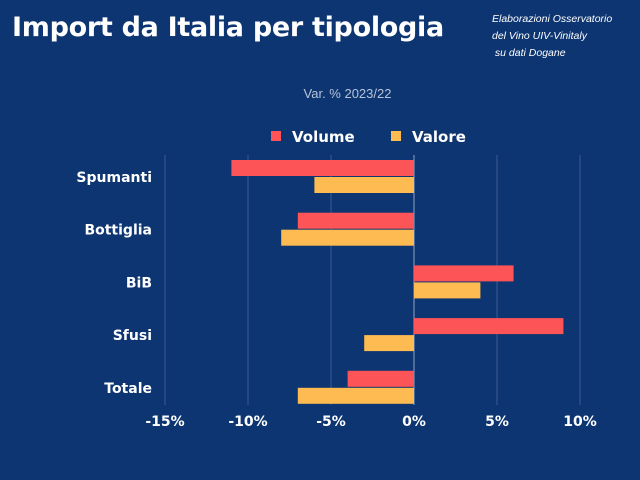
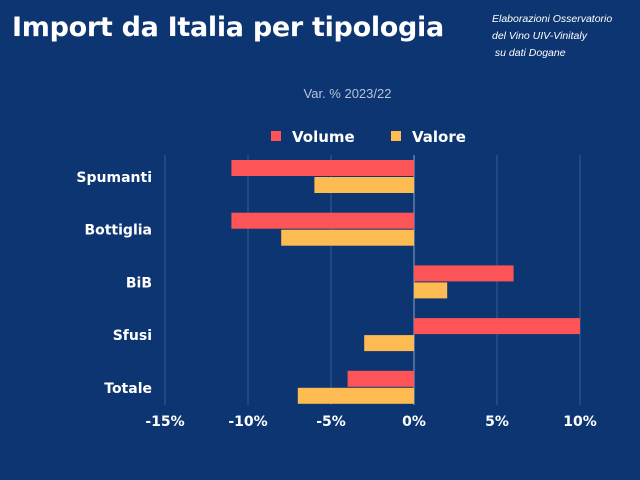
Volume/Bottiglia: -7% -> -11%
Valore/BiB: 4% -> 2%
Volume/Sfusi: 9% -> 10%
